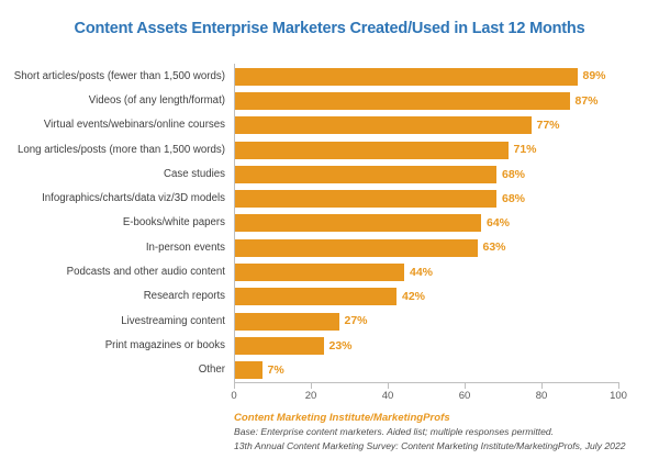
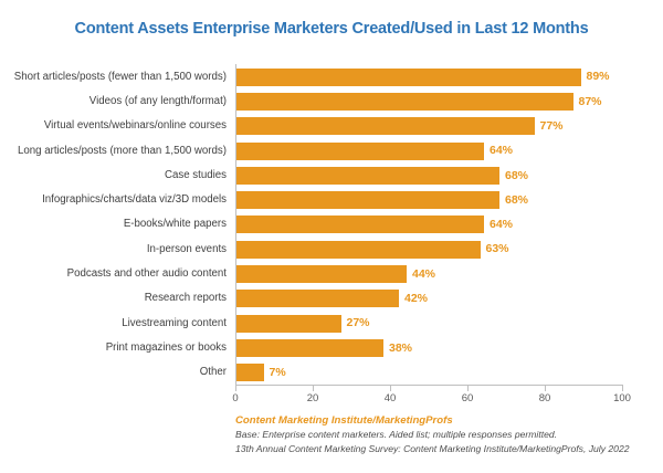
Long articles/posts (more than 1,500 words): 71% -> 64%
Print magazines or books: 23% -> 38%
